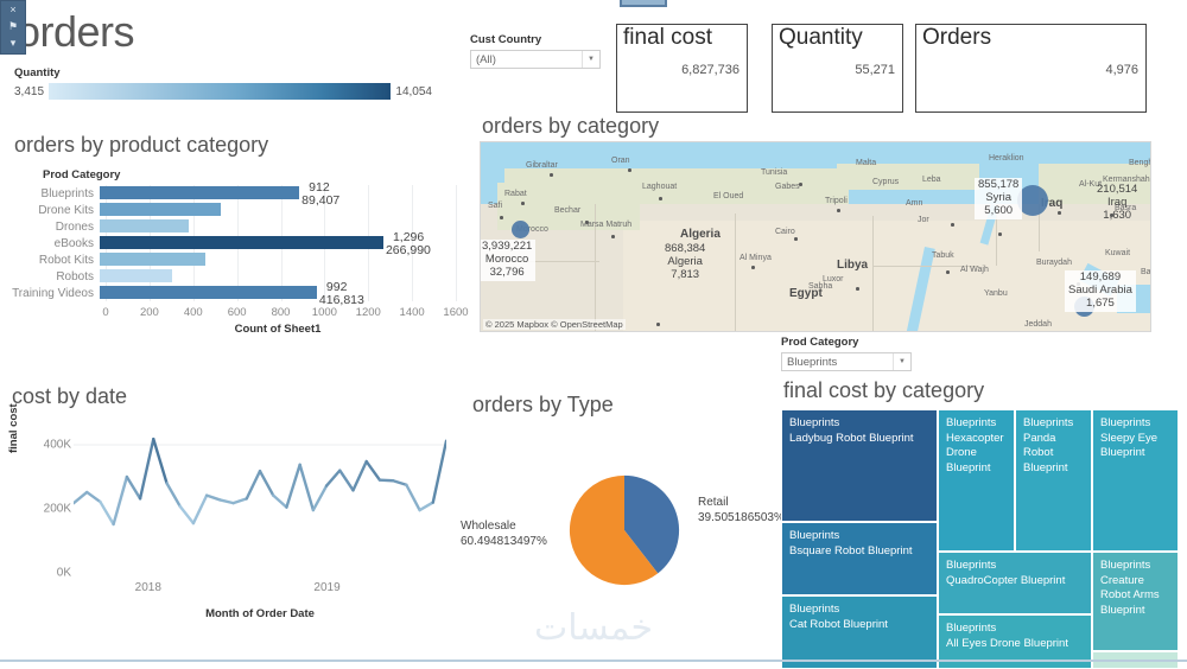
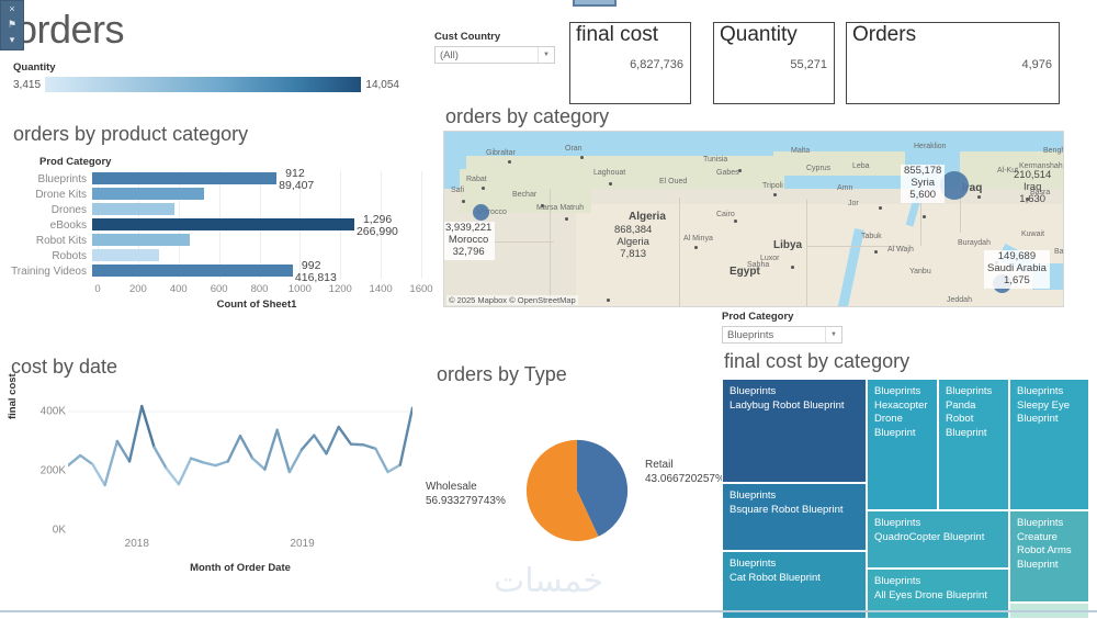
orders by Type/Retail: 39.505186503% -> 43.066720257%
orders by Type/Wholesale: 60.494813497% -> 56.933279743%
